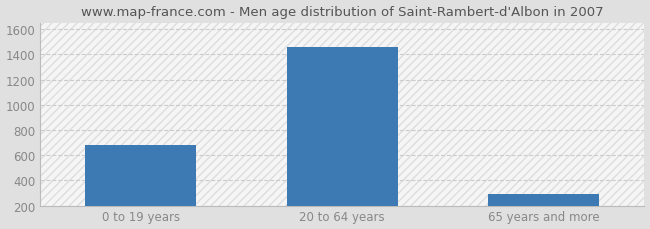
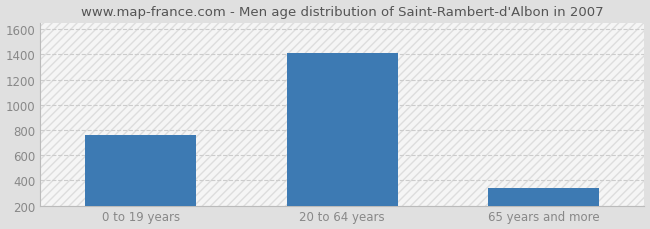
0 to 19 years: 680 -> 760
20 to 64 years: 1460 -> 1410
65 years and more: 290 -> 340
